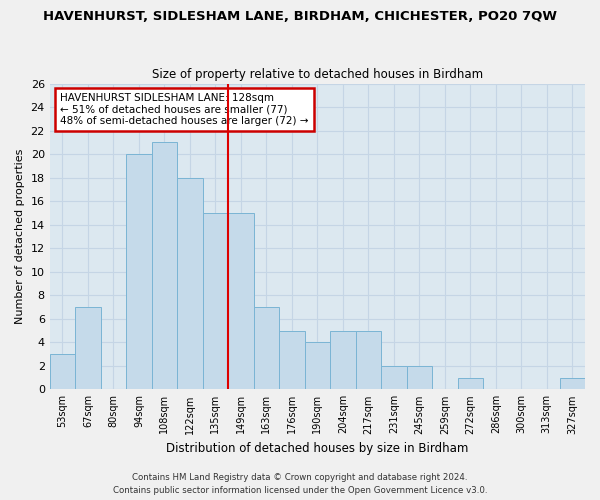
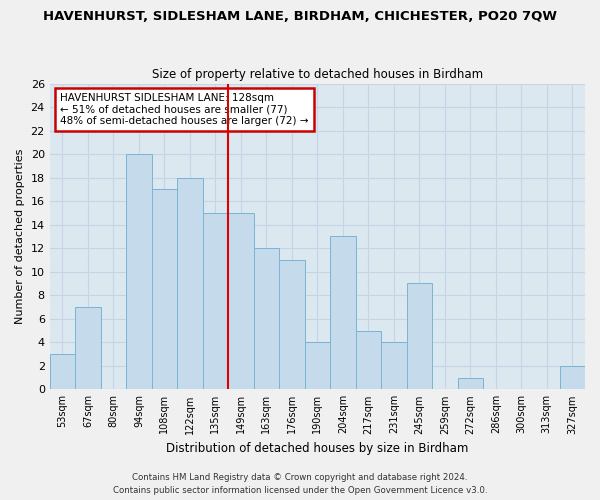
108sqm: 21 -> 17
163sqm: 7 -> 12
176sqm: 5 -> 11
204sqm: 5 -> 13
231sqm: 2 -> 4
245sqm: 2 -> 9
327sqm: 1 -> 2
